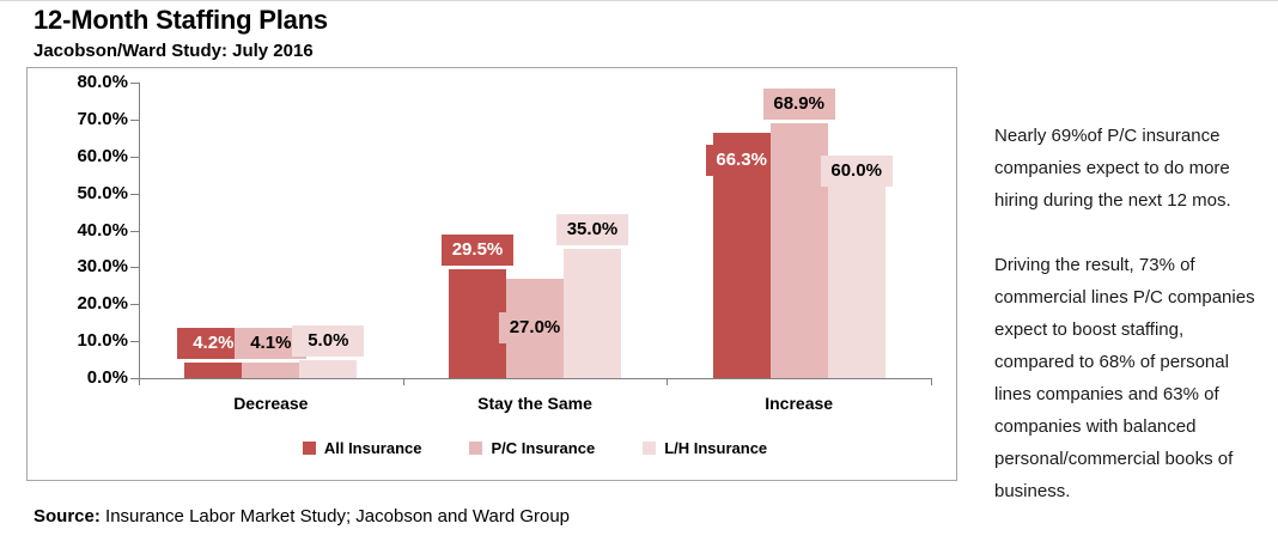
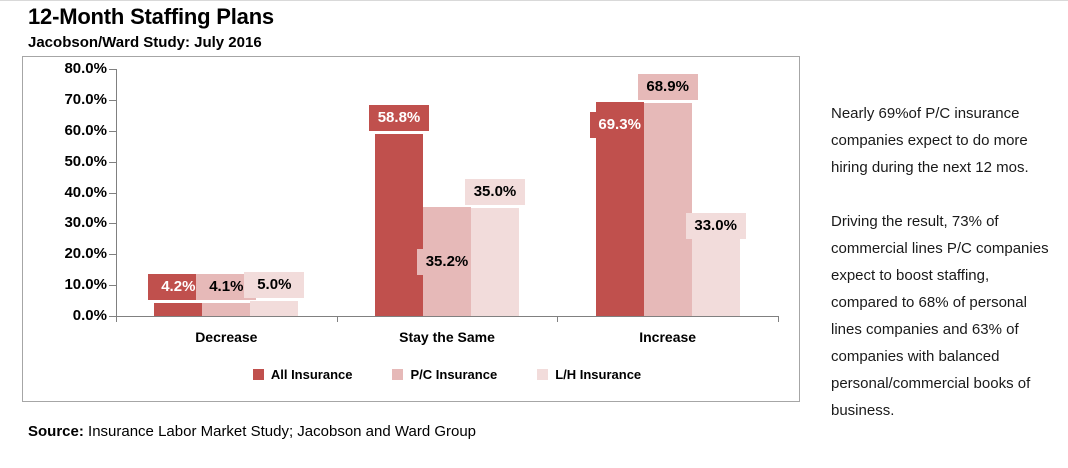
All Insurance/Stay the Same: 29.5% -> 58.8%
P/C Insurance/Stay the Same: 27.0% -> 35.2%
All Insurance/Increase: 66.3% -> 69.3%
L/H Insurance/Increase: 60.0% -> 33.0%
